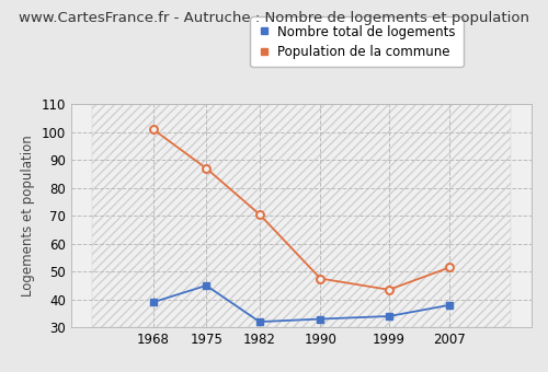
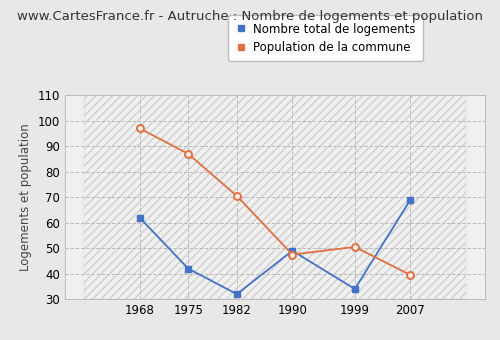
Nombre total de logements/1968: 39 -> 62
Population de la commune/1968: 101.0 -> 97.0
Nombre total de logements/1975: 45 -> 42
Nombre total de logements/1990: 33 -> 49
Population de la commune/1999: 43.5 -> 50.5
Nombre total de logements/2007: 38 -> 69
Population de la commune/2007: 51.5 -> 39.5
